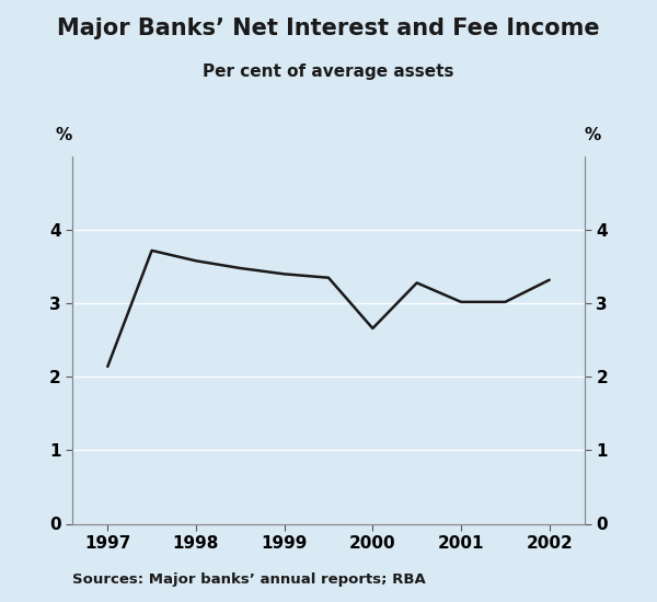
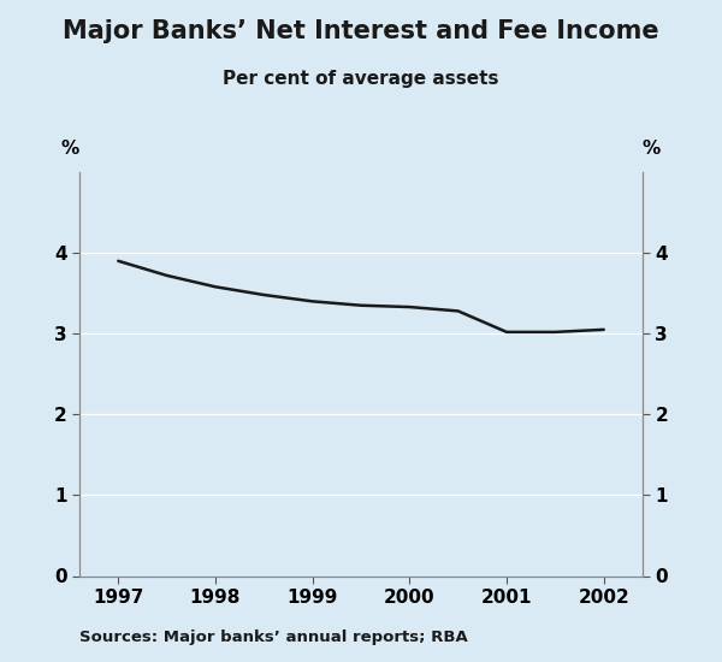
1997: 2.14 -> 3.90
2000: 2.66 -> 3.33
2002: 3.32 -> 3.05
